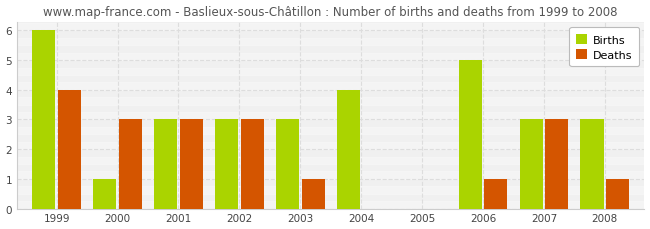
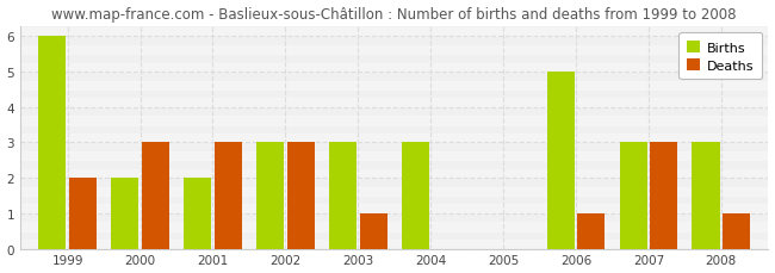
Deaths/1999: 4 -> 2
Births/2000: 1 -> 2
Births/2001: 3 -> 2
Births/2004: 4 -> 3
